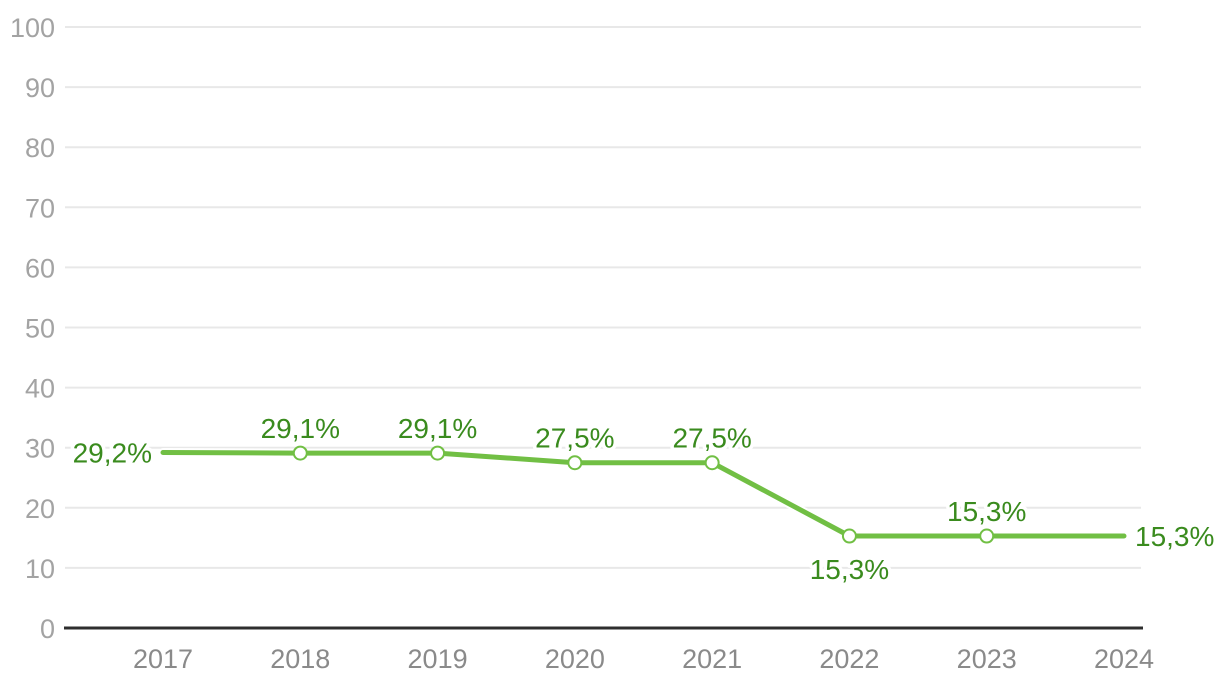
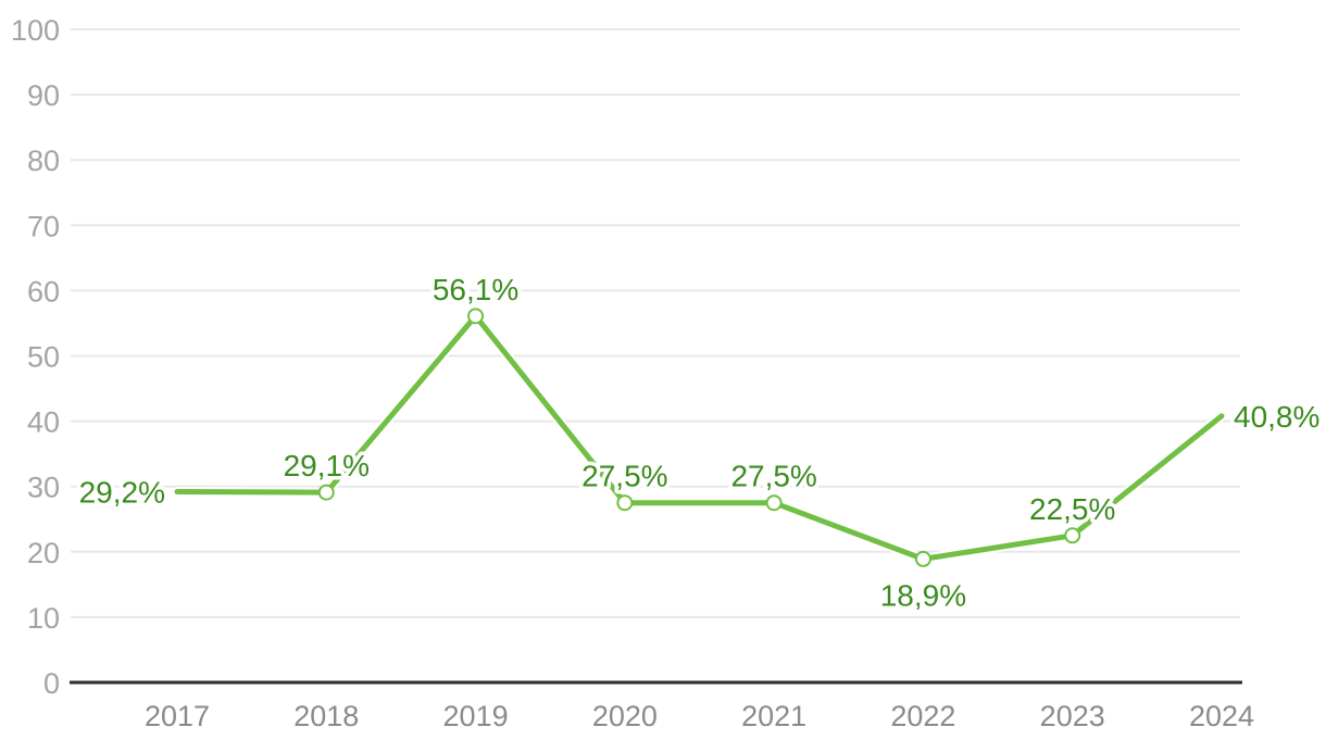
2019: 29,1% -> 56,1%
2022: 15,3% -> 18,9%
2023: 15,3% -> 22,5%
2024: 15,3% -> 40,8%
